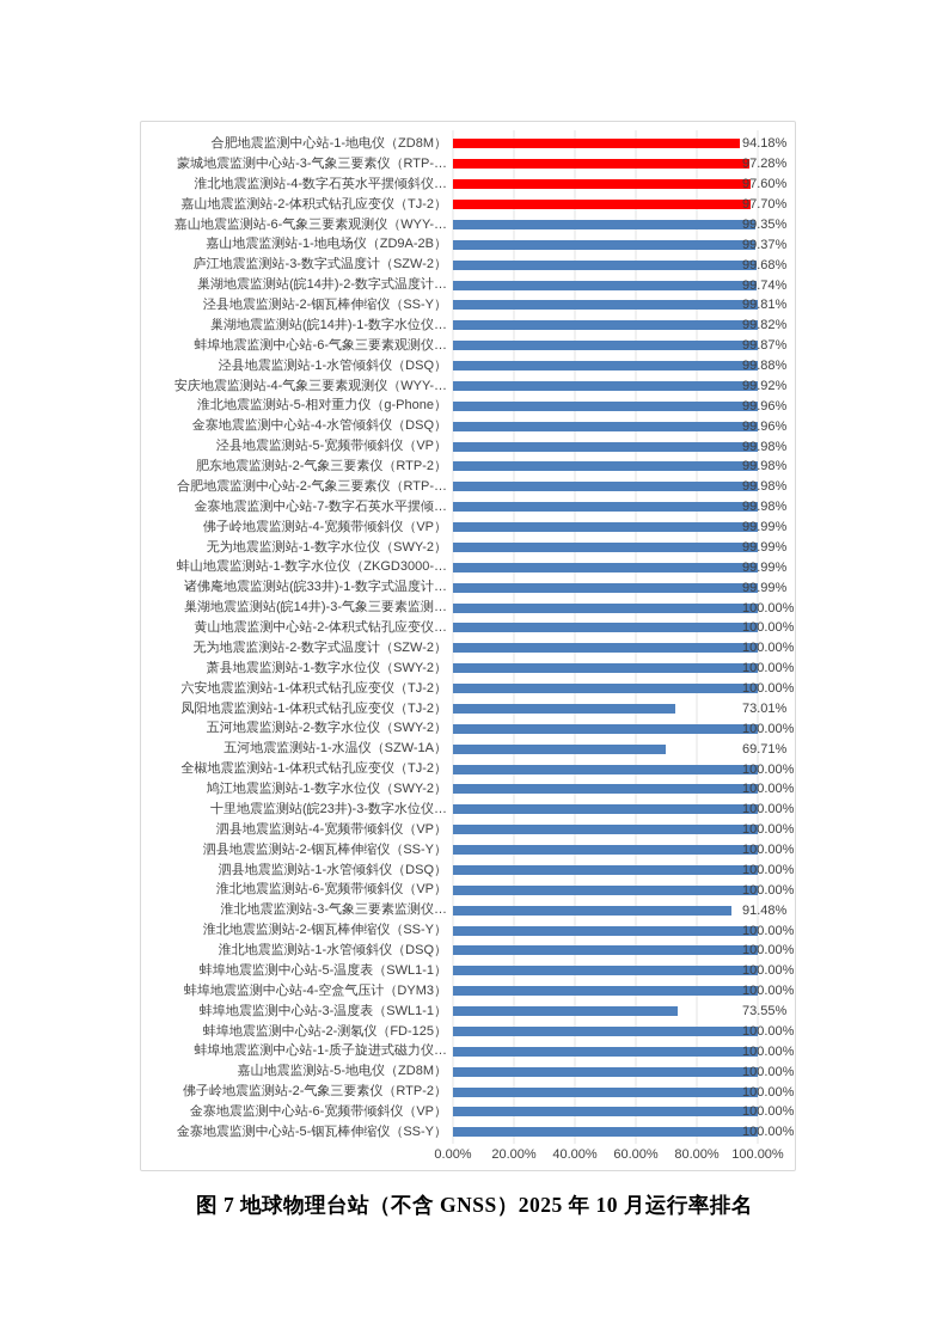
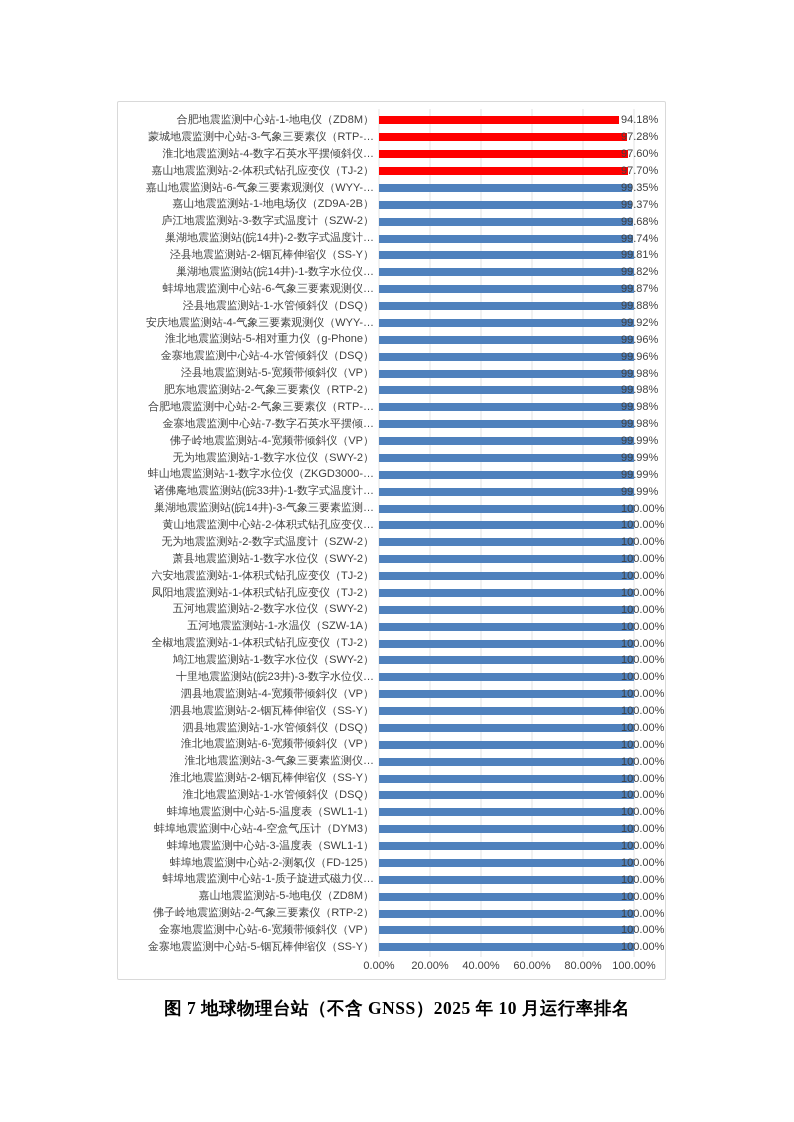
凤阳地震监测站-1-体积式钻孔应变仪（TJ-2）: 73.01% -> 100.00%
五河地震监测站-1-水温仪（SZW-1A）: 69.71% -> 100.00%
淮北地震监测站-3-气象三要素监测仪…: 91.48% -> 100.00%
蚌埠地震监测中心站-3-温度表（SWL1-1）: 73.55% -> 100.00%
